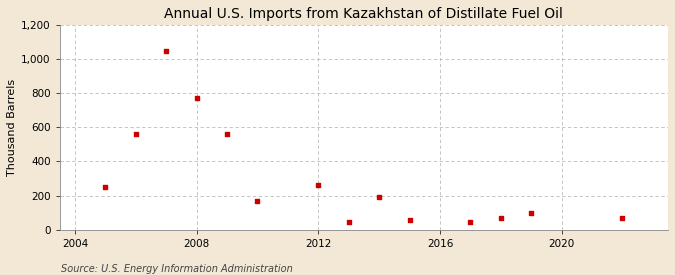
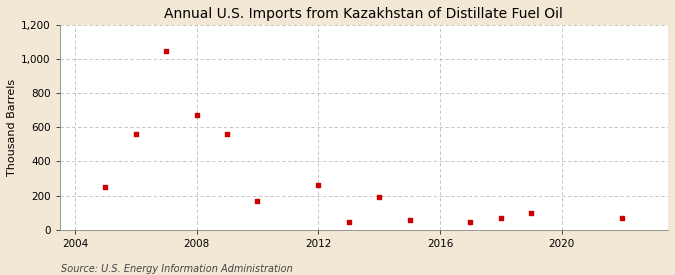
2008: 770 -> 670
